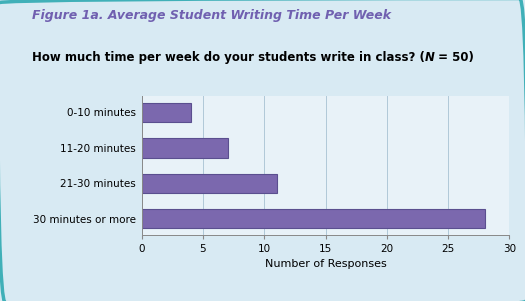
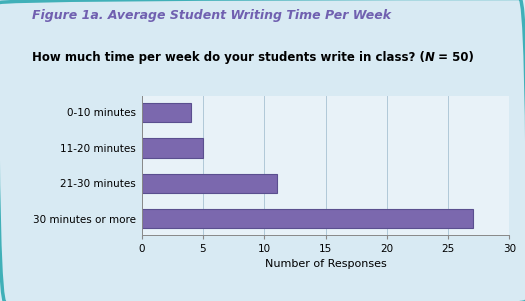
11-20 minutes: 7 -> 5
30 minutes or more: 28 -> 27
